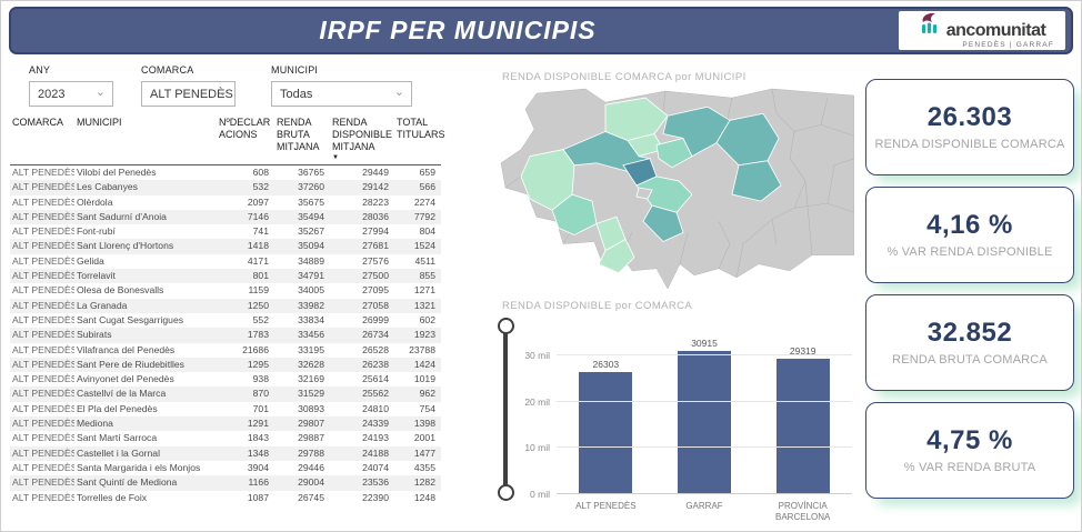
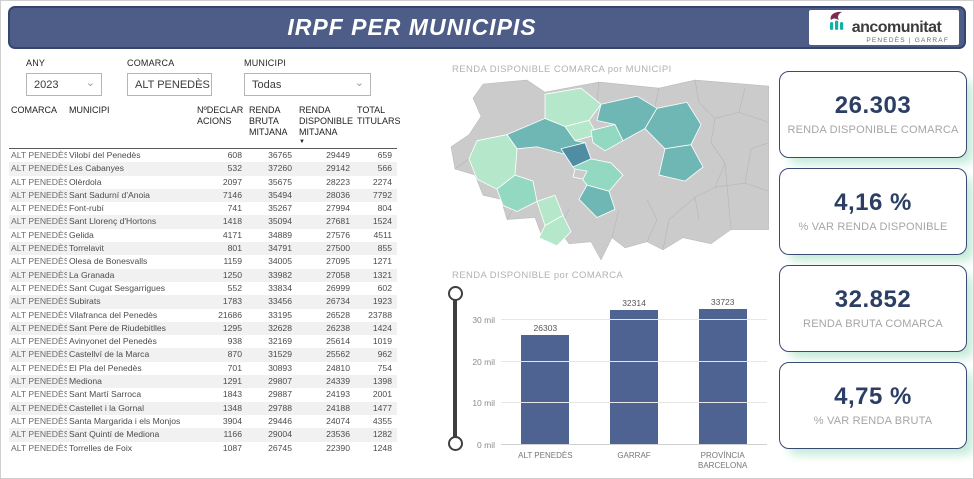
GARRAF: 30915 -> 32314
PROVÍNCIA BARCELONA: 29319 -> 33723
